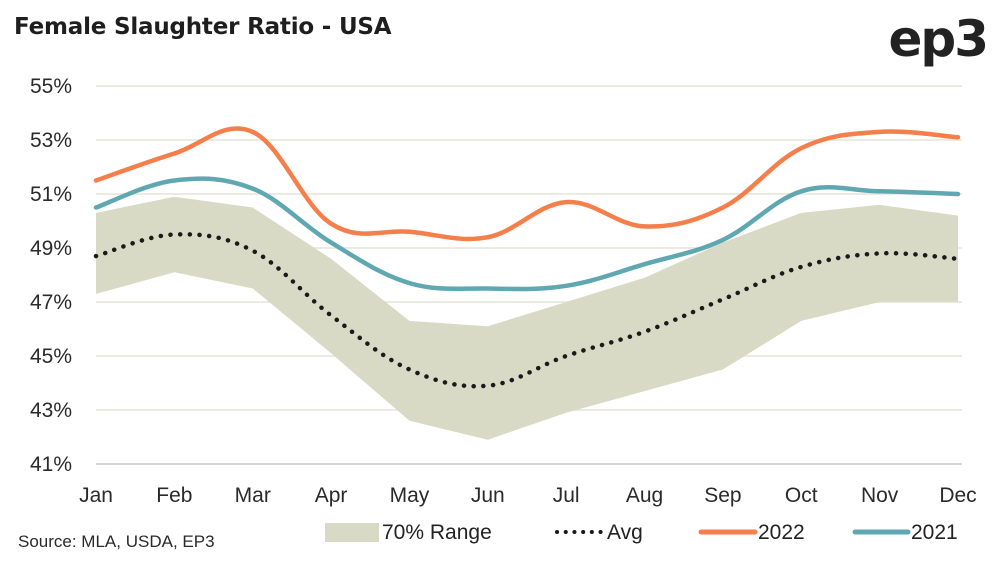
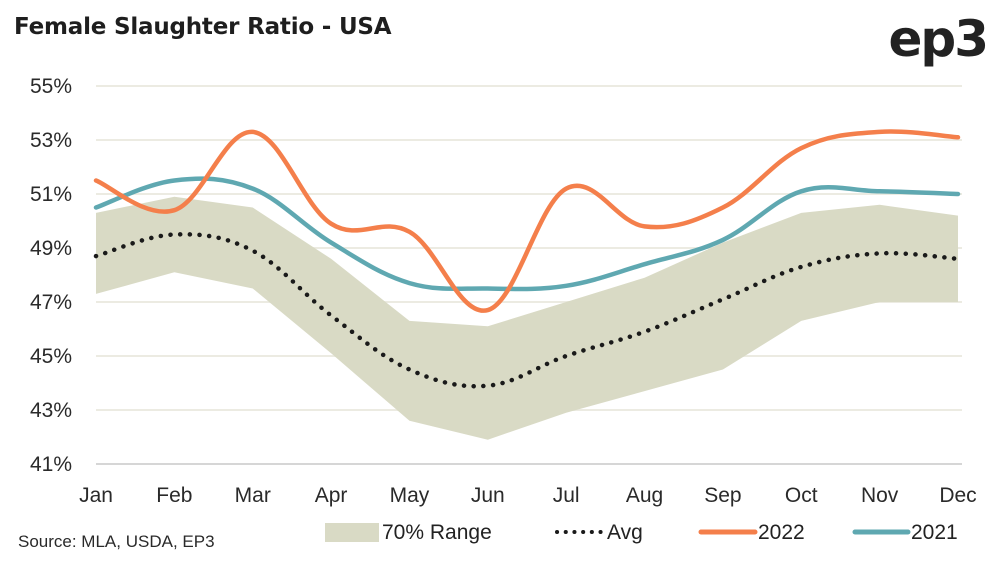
2022/Feb: 52.5% -> 50.4%
2022/Jun: 49.4% -> 46.7%
2022/Jul: 50.7% -> 51.2%
